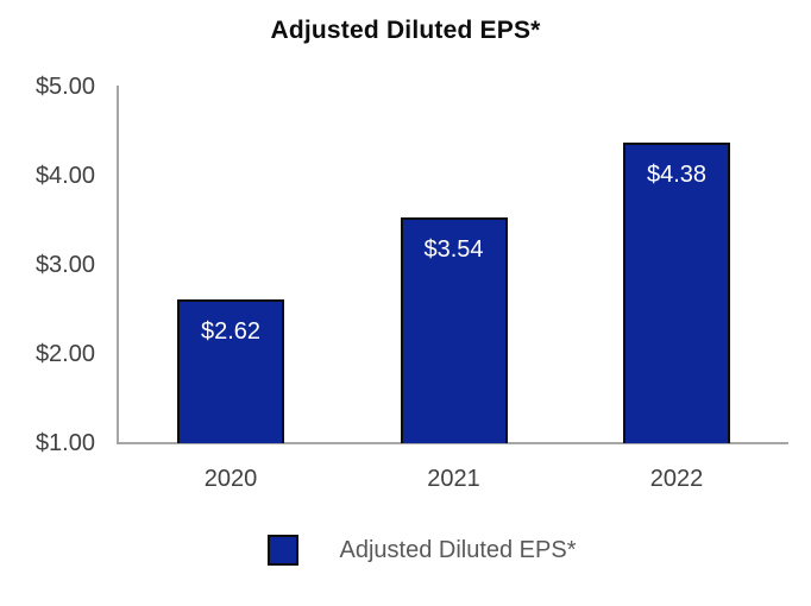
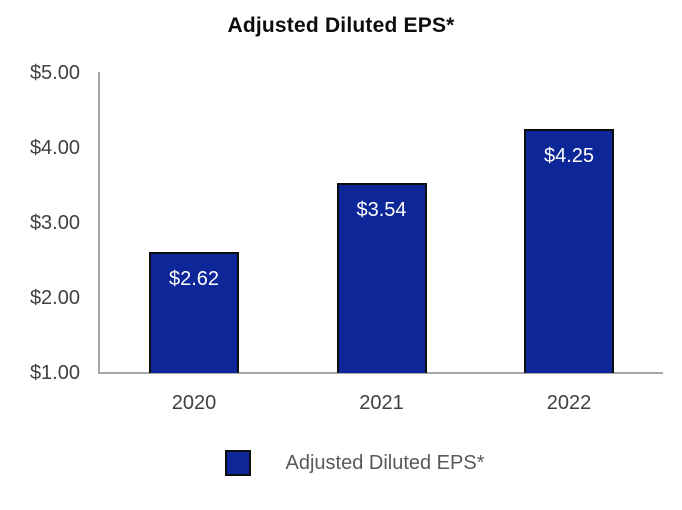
2022: $4.38 -> $4.25
